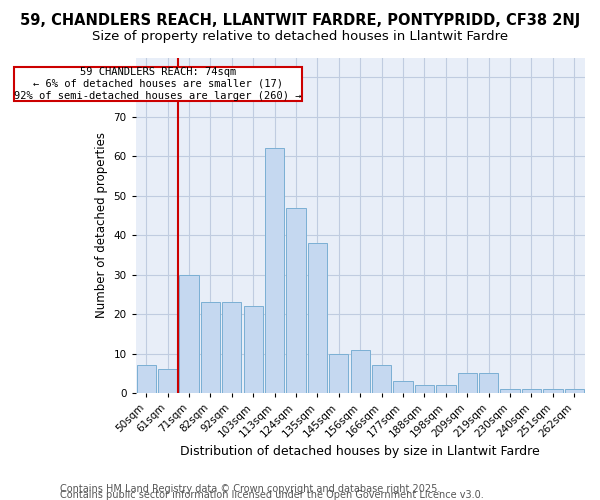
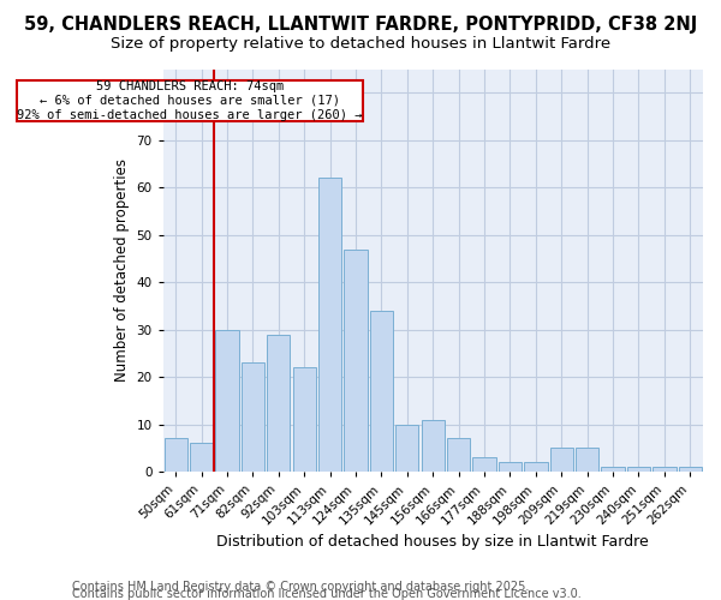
92sqm: 23 -> 29
135sqm: 38 -> 34
